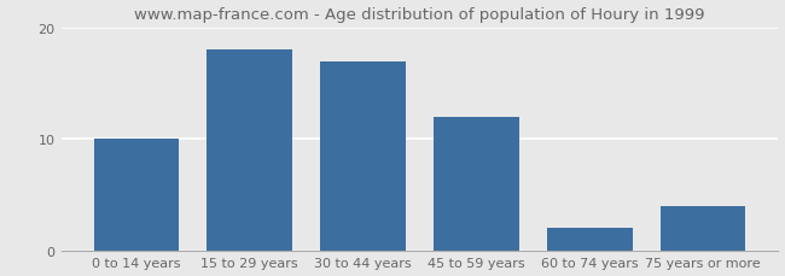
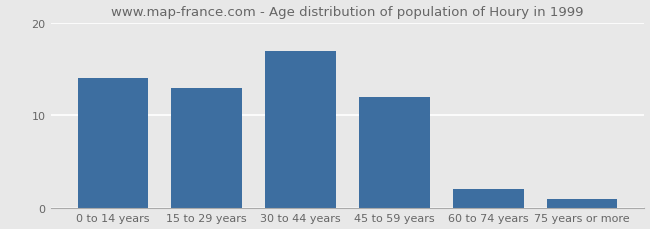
0 to 14 years: 10 -> 14
15 to 29 years: 18 -> 13
75 years or more: 4 -> 1
